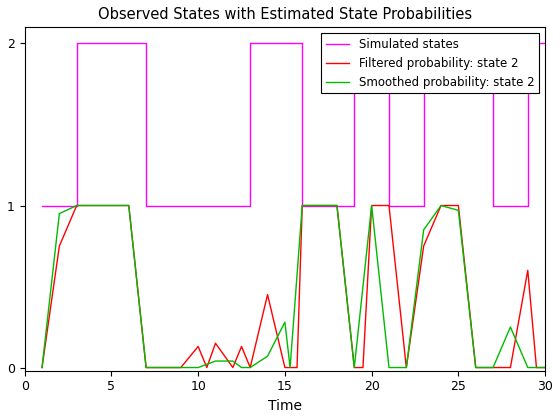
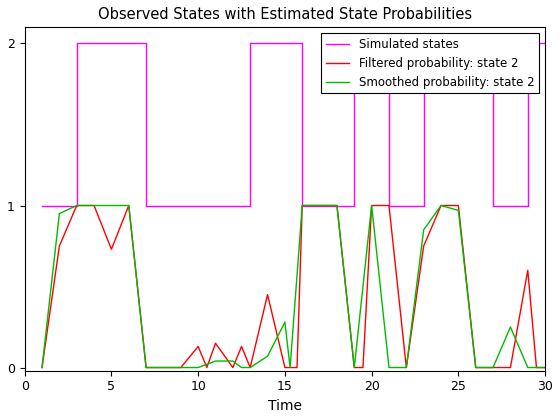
Filtered probability: state 2/5: 1.00 -> 0.73
